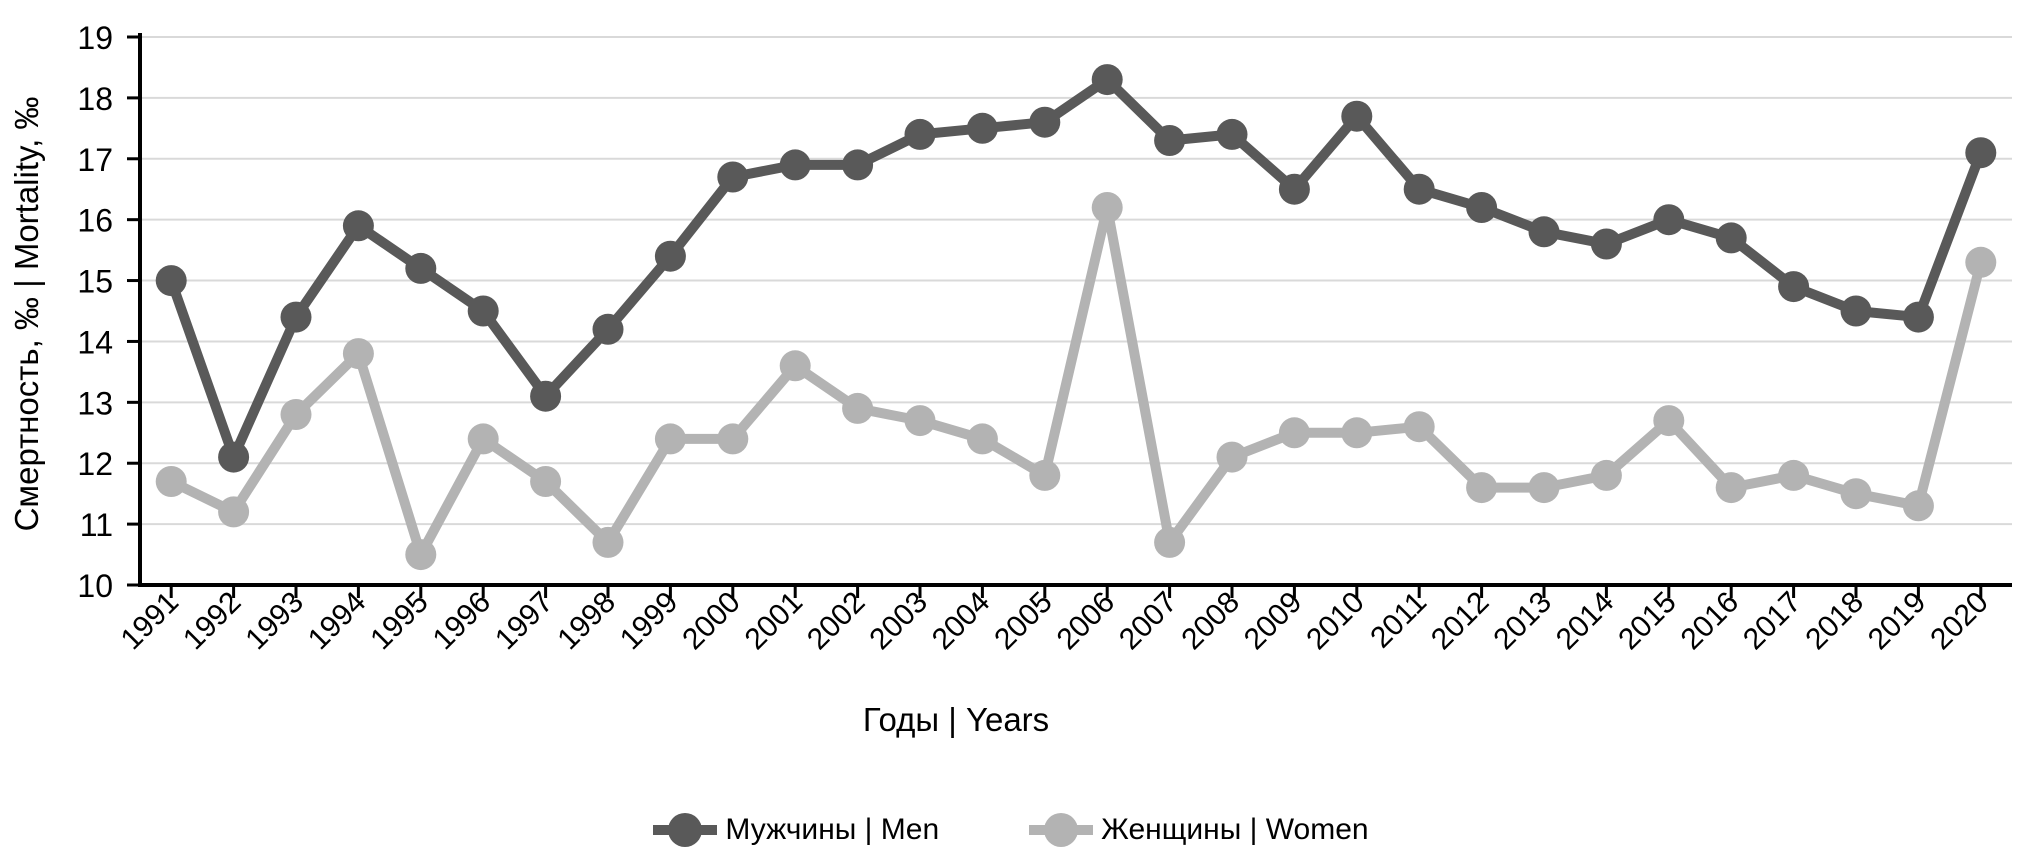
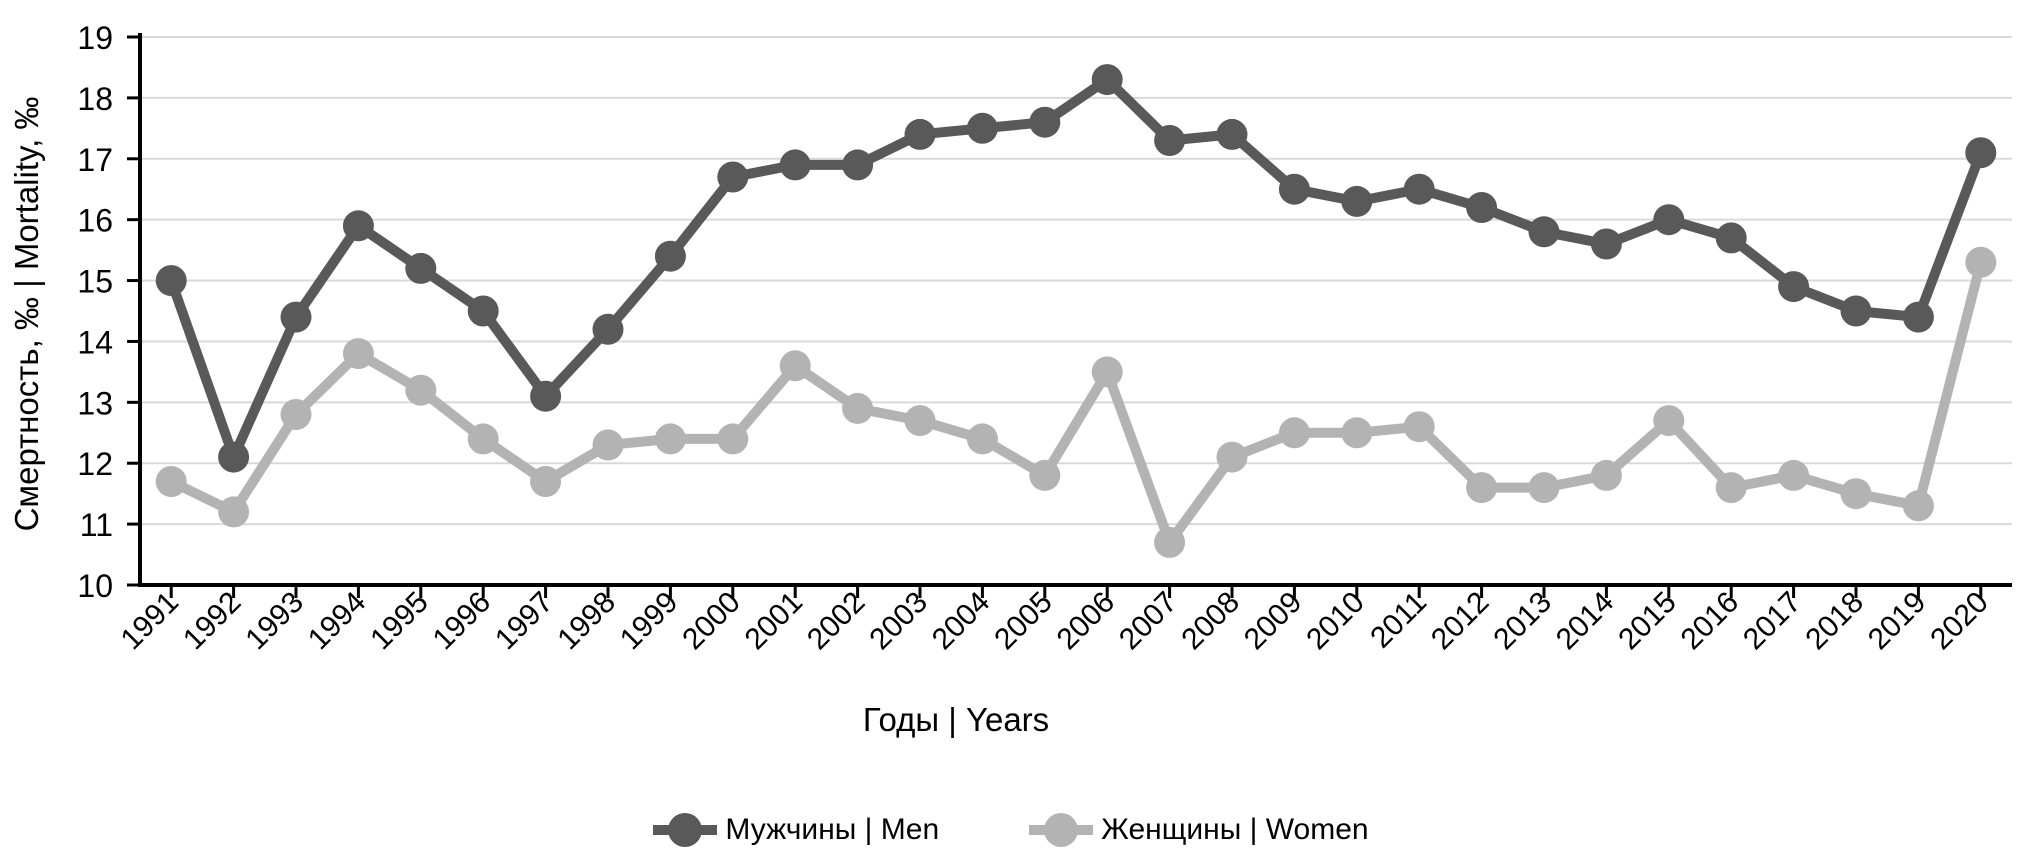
Женщины | Women/1995: 10.5 -> 13.2
Женщины | Women/1998: 10.7 -> 12.3
Женщины | Women/2006: 16.2 -> 13.5
Мужчины | Men/2010: 17.7 -> 16.3
